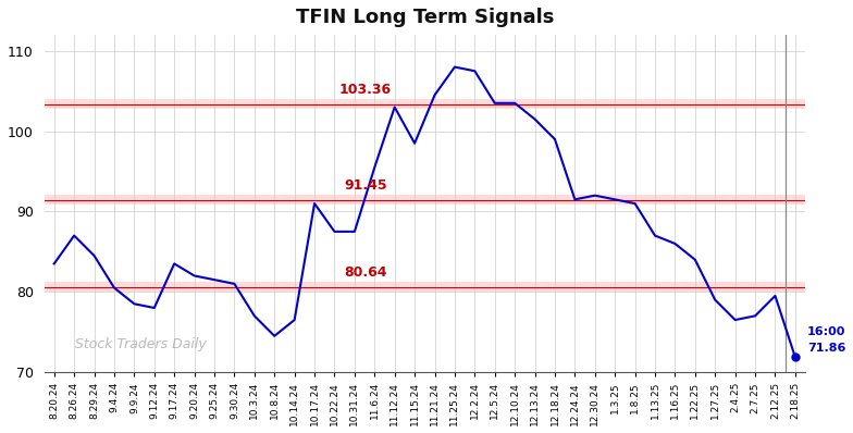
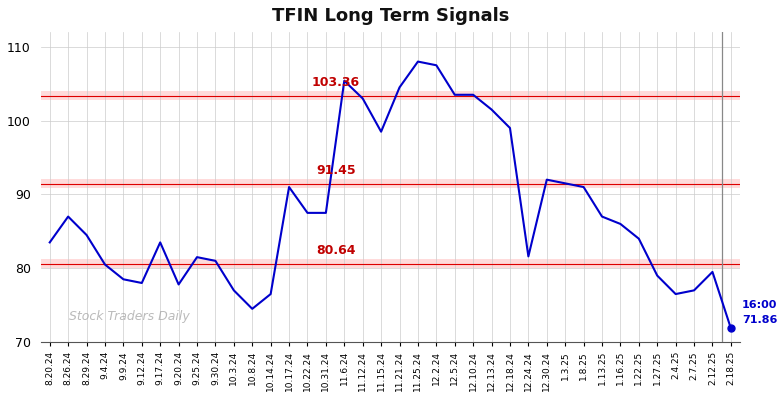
9.20.24: 82.0 -> 77.8
11.6.24: 95.5 -> 105.4
12.24.24: 91.5 -> 81.6
